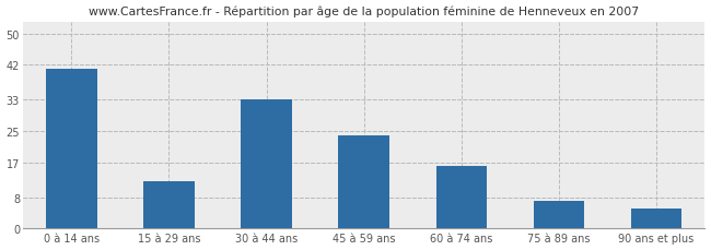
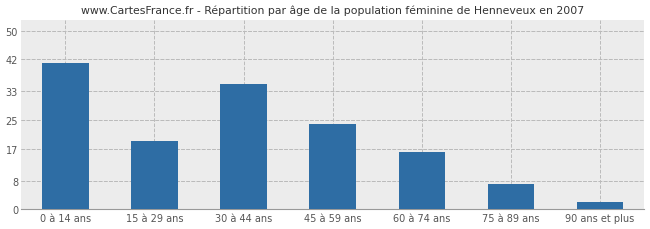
15 à 29 ans: 12 -> 19
30 à 44 ans: 33 -> 35
90 ans et plus: 5 -> 2
